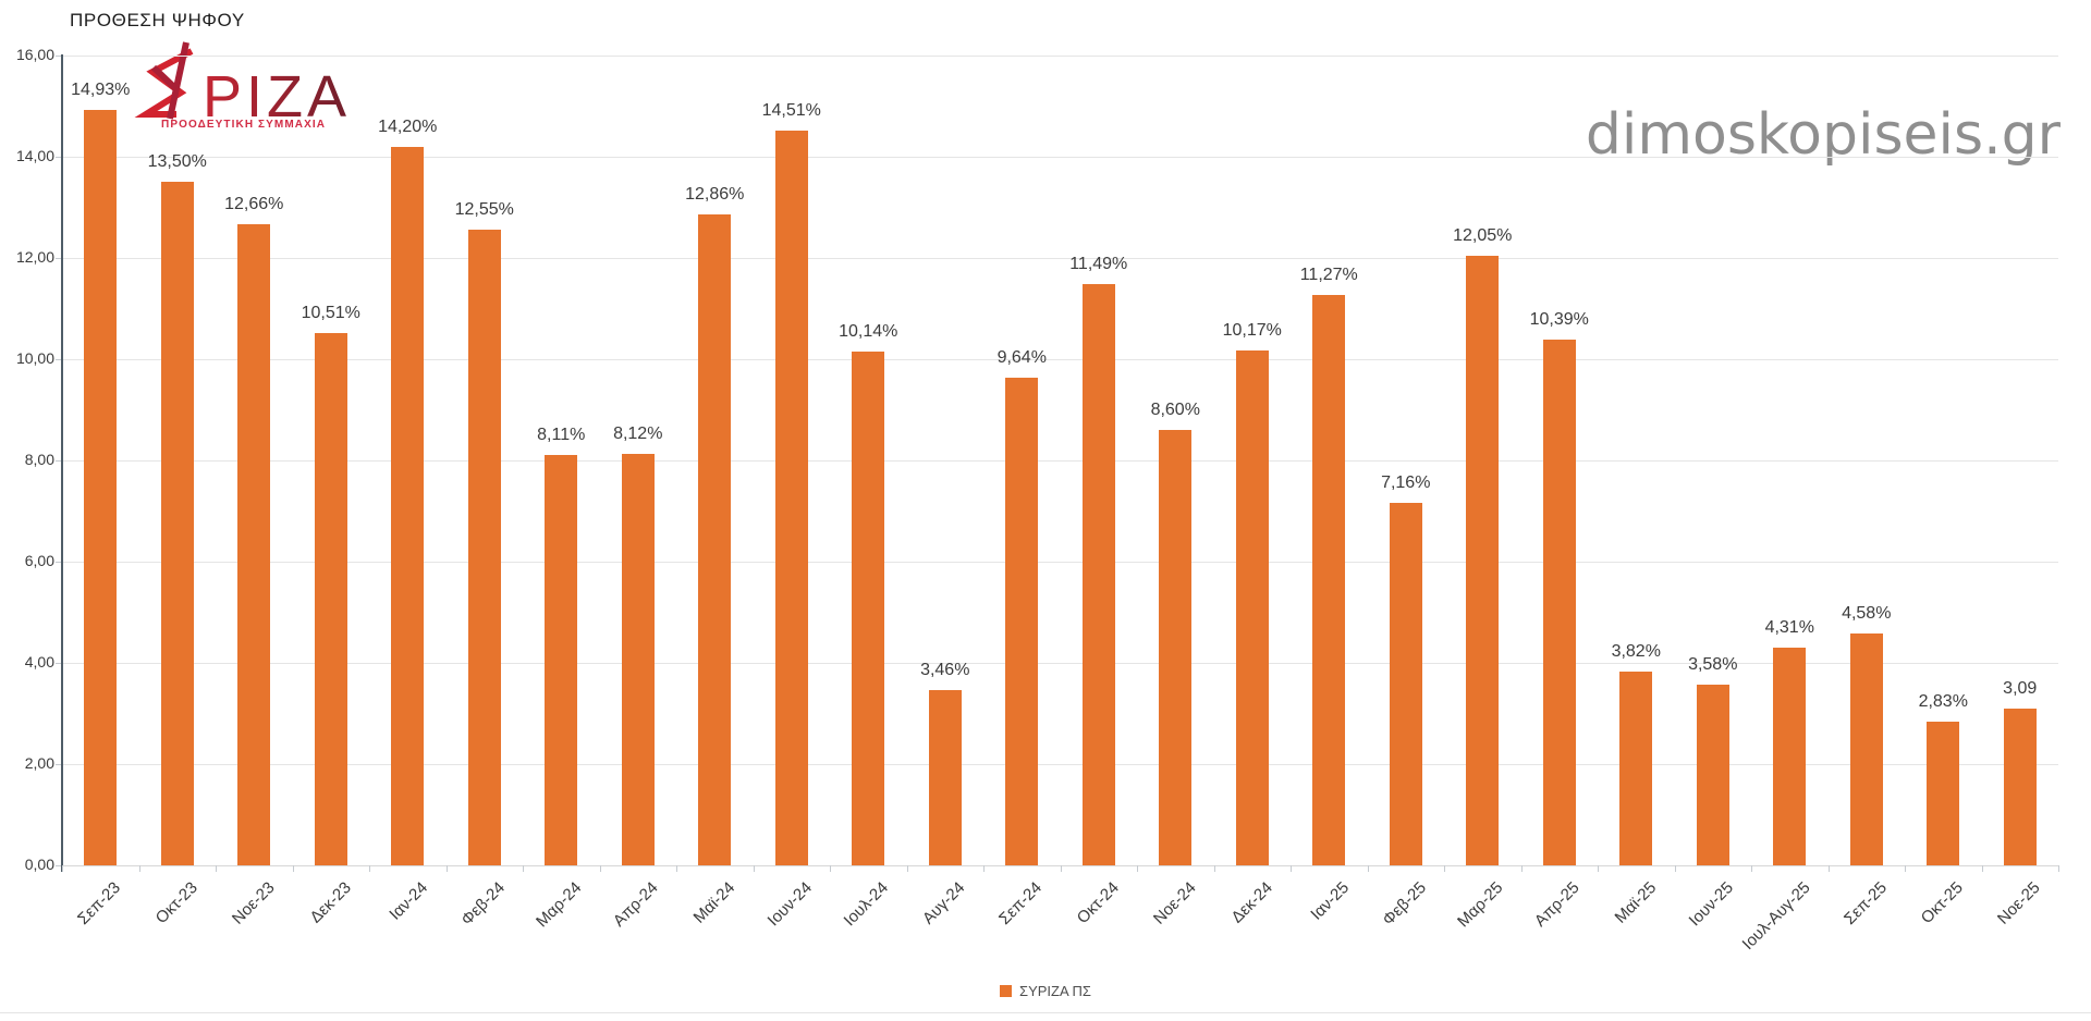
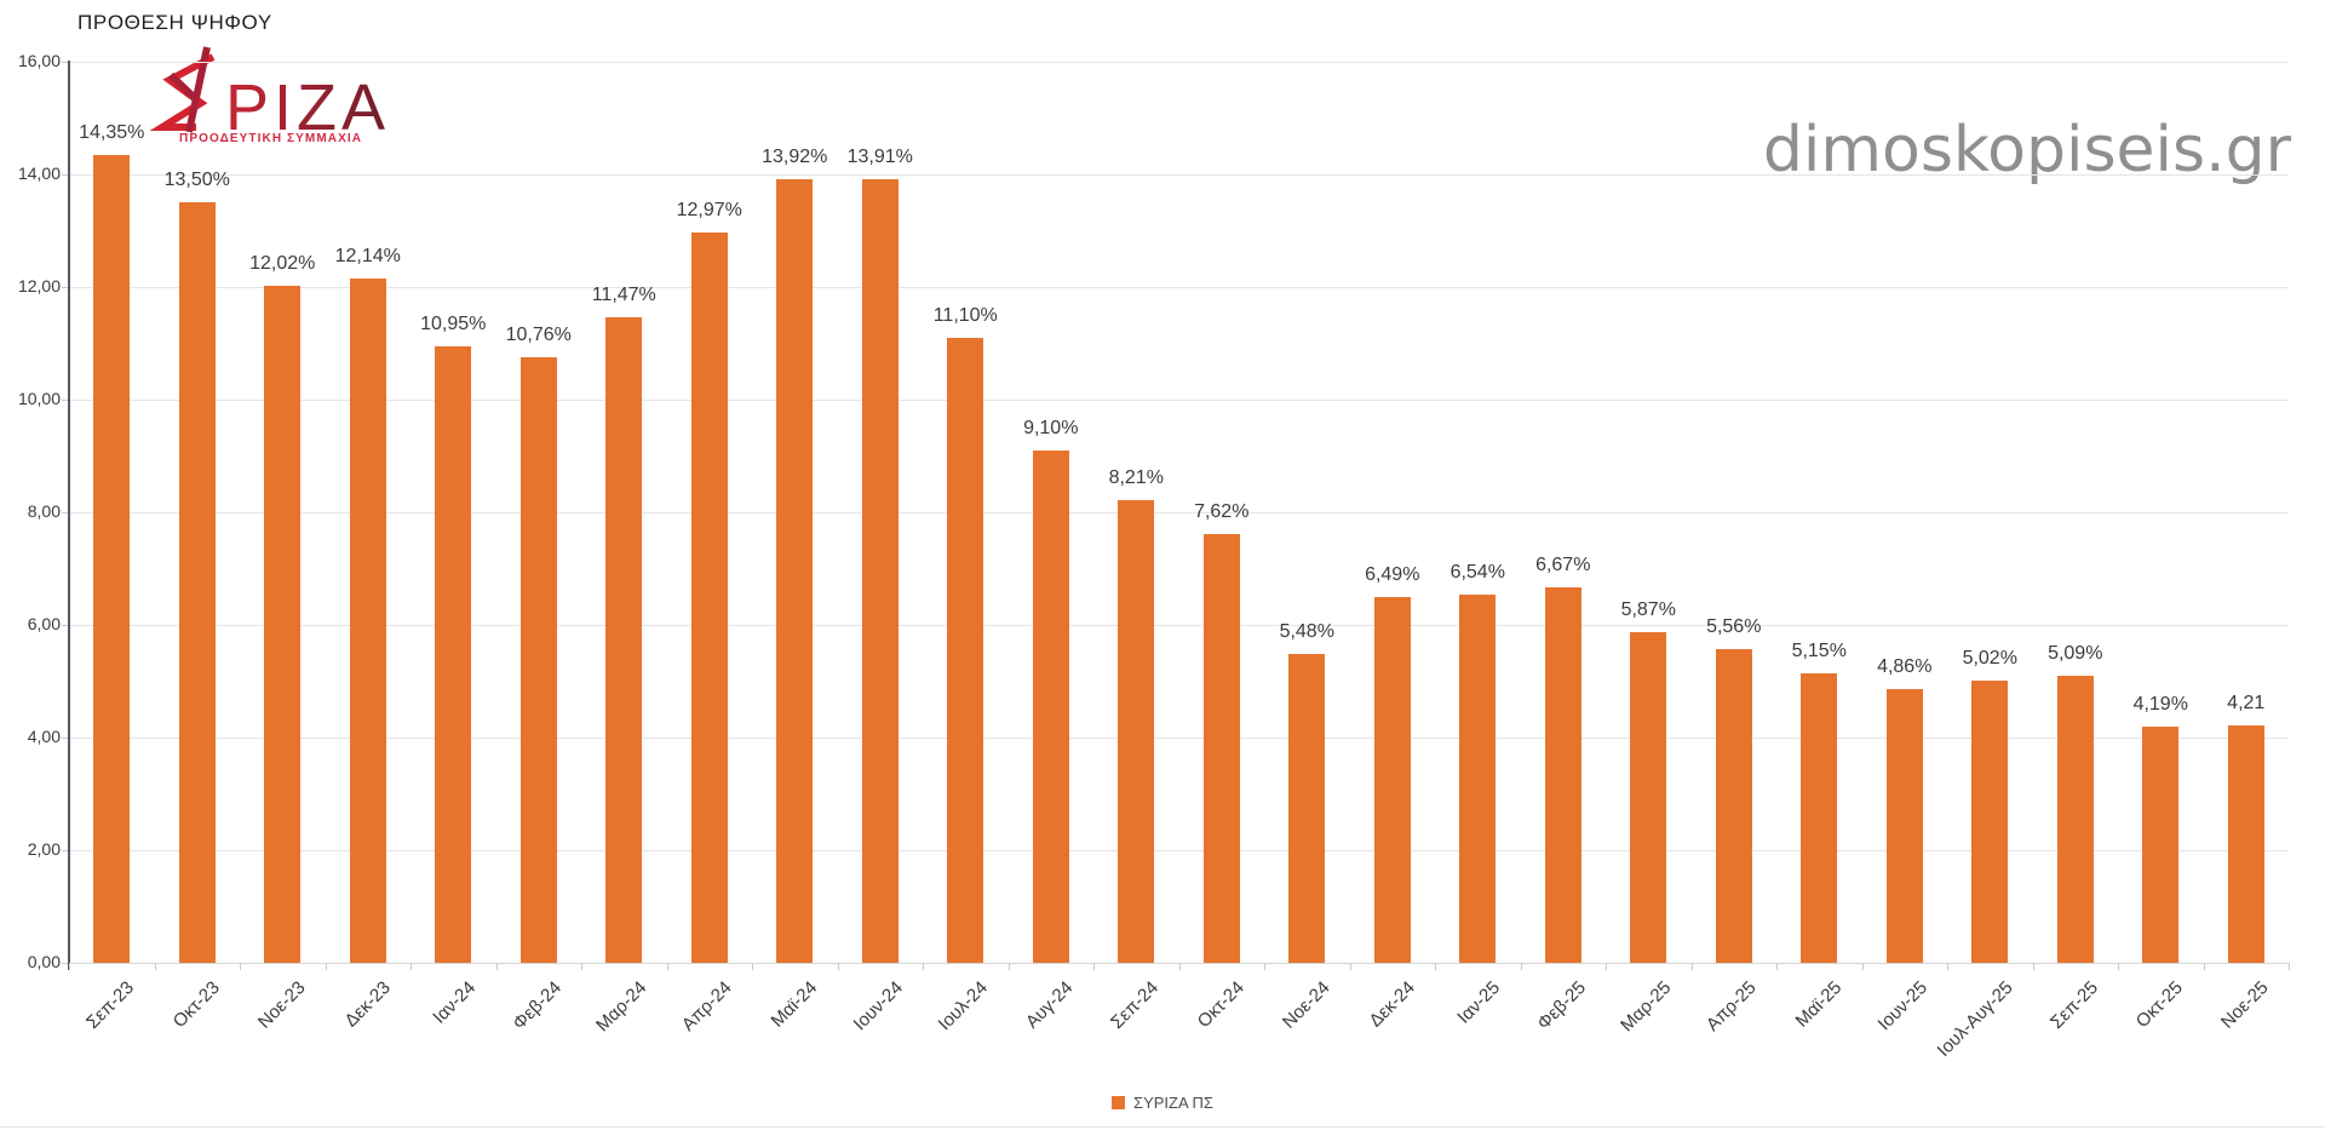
Σεπ-23: 14,93% -> 14,35%
Νοε-23: 12,66% -> 12,02%
Δεκ-23: 10,51% -> 12,14%
Ιαν-24: 14,20% -> 10,95%
Φεβ-24: 12,55% -> 10,76%
Μαρ-24: 8,11% -> 11,47%
Απρ-24: 8,12% -> 12,97%
Μαϊ-24: 12,86% -> 13,92%
Ιουν-24: 14,51% -> 13,91%
Ιουλ-24: 10,14% -> 11,10%
Αυγ-24: 3,46% -> 9,10%
Σεπ-24: 9,64% -> 8,21%
Οκτ-24: 11,49% -> 7,62%
Νοε-24: 8,60% -> 5,48%
Δεκ-24: 10,17% -> 6,49%
Ιαν-25: 11,27% -> 6,54%
Φεβ-25: 7,16% -> 6,67%
Μαρ-25: 12,05% -> 5,87%
Απρ-25: 10,39% -> 5,56%
Μαϊ-25: 3,82% -> 5,15%
Ιουν-25: 3,58% -> 4,86%
Ιουλ-Αυγ-25: 4,31% -> 5,02%
Σεπ-25: 4,58% -> 5,09%
Οκτ-25: 2,83% -> 4,19%
Νοε-25: 3,09 -> 4,21
